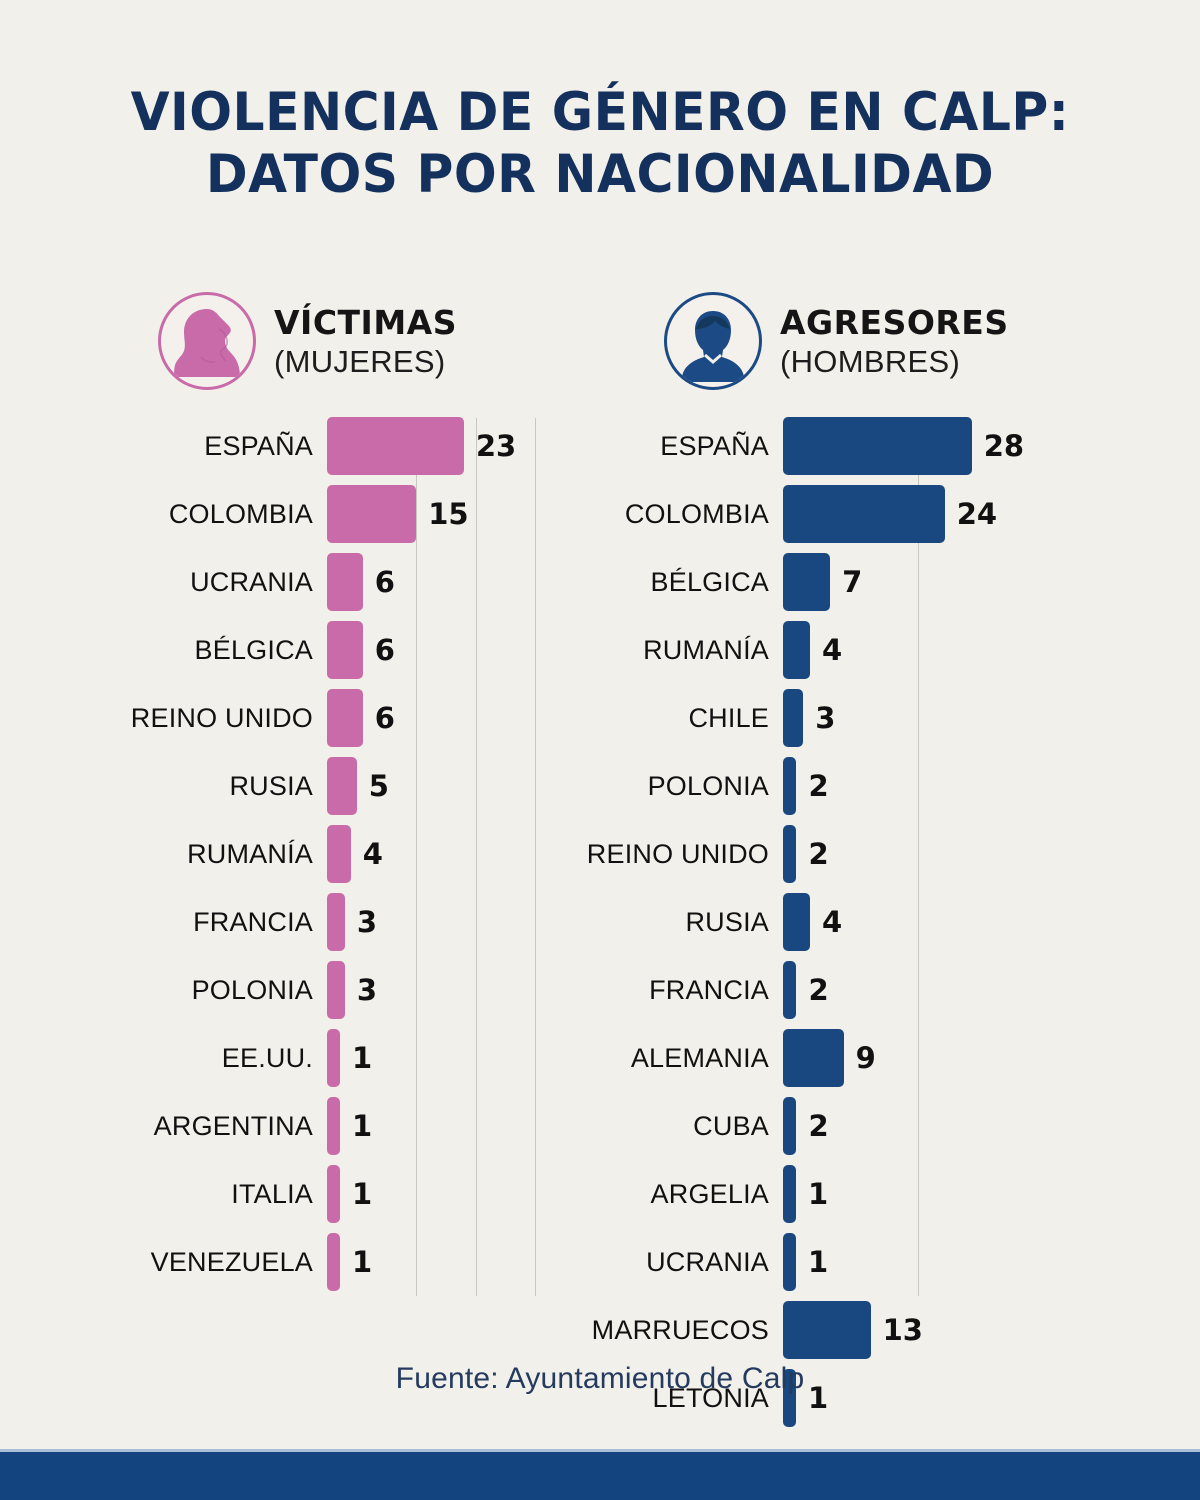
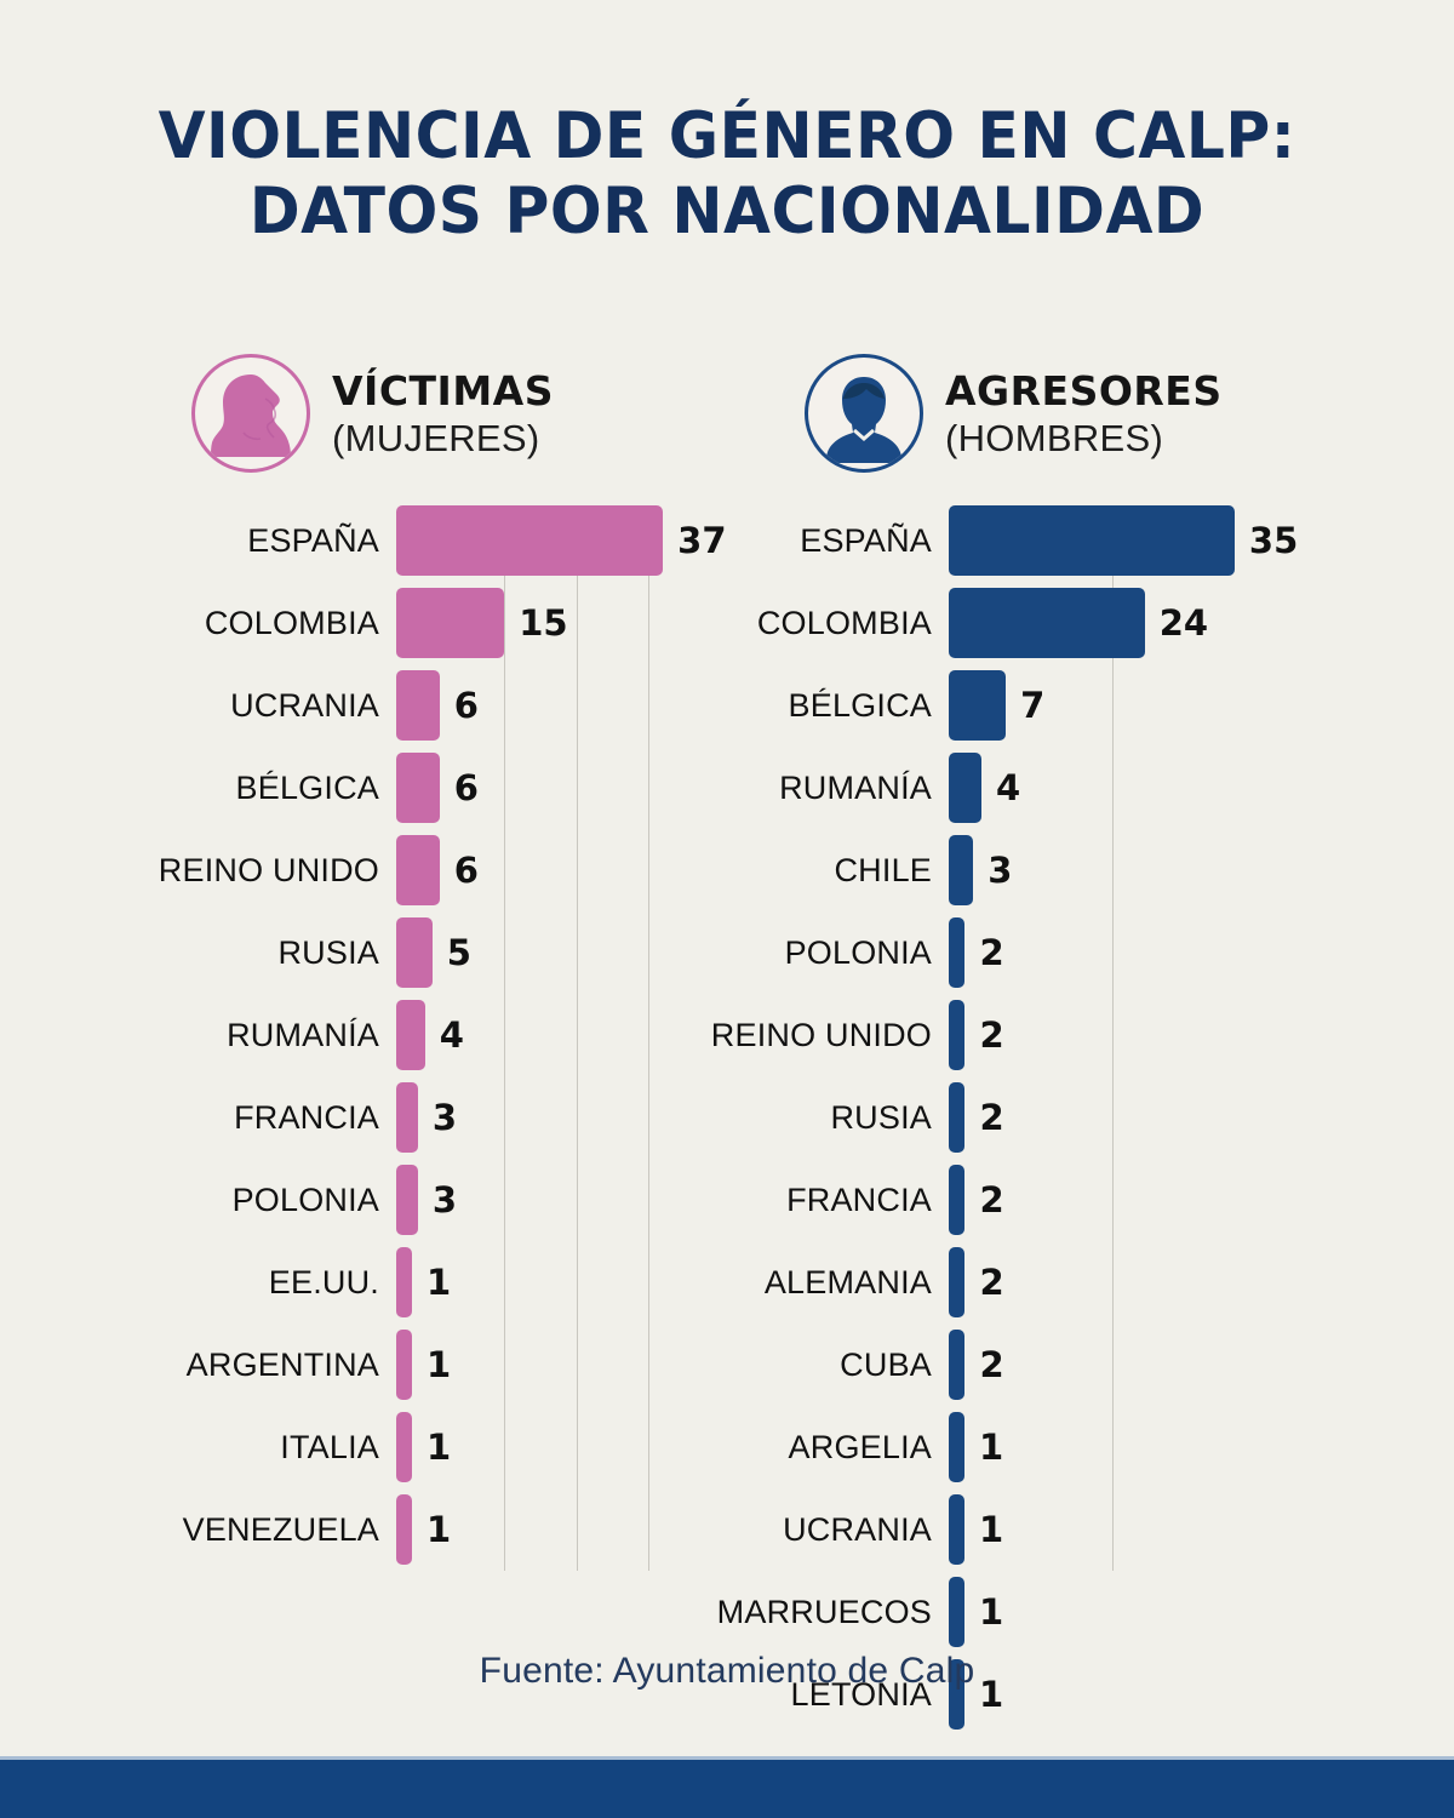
VÍCTIMAS (MUJERES)/ESPAÑA: 23 -> 37
AGRESORES (HOMBRES)/ESPAÑA: 28 -> 35
AGRESORES (HOMBRES)/RUSIA: 4 -> 2
AGRESORES (HOMBRES)/ALEMANIA: 9 -> 2
AGRESORES (HOMBRES)/MARRUECOS: 13 -> 1
